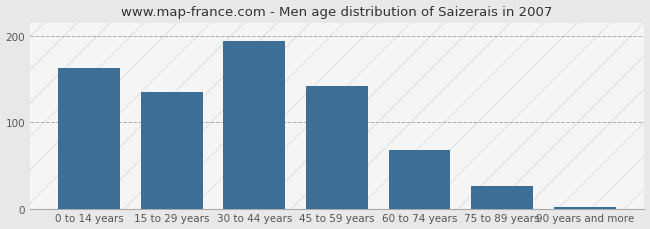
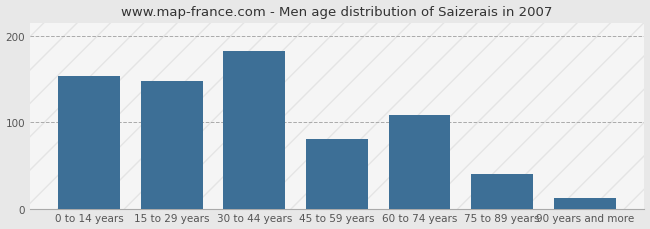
0 to 14 years: 163 -> 154
15 to 29 years: 135 -> 148
30 to 44 years: 194 -> 182
45 to 59 years: 142 -> 80
60 to 74 years: 68 -> 108
75 to 89 years: 26 -> 40
90 years and more: 2 -> 12
